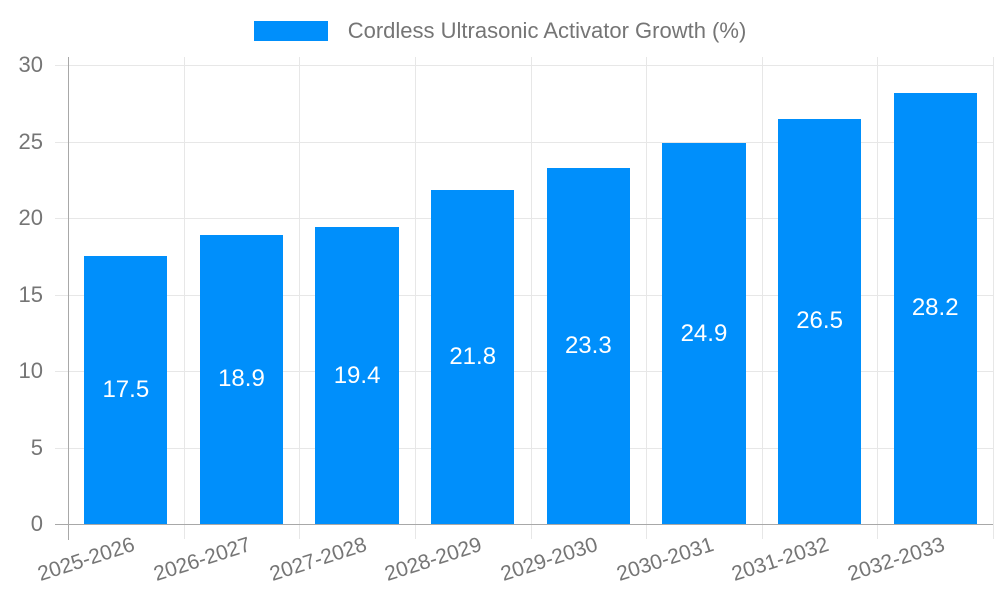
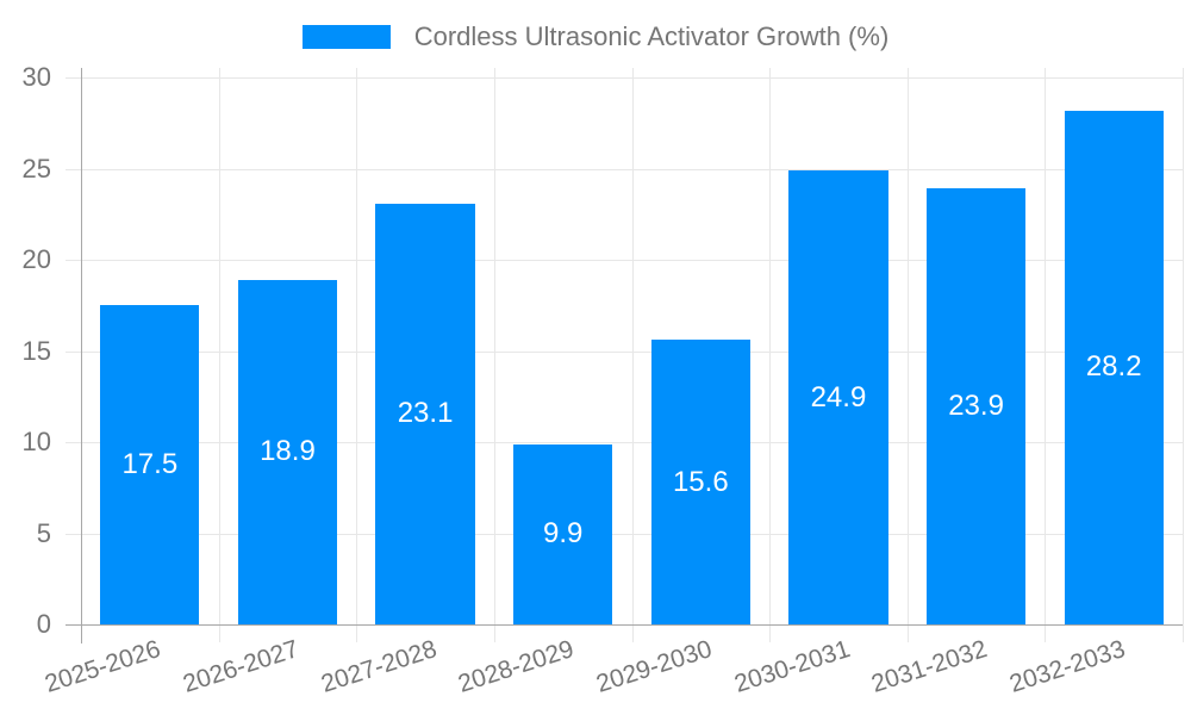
2027-2028: 19.4 -> 23.1
2028-2029: 21.8 -> 9.9
2029-2030: 23.3 -> 15.6
2031-2032: 26.5 -> 23.9
